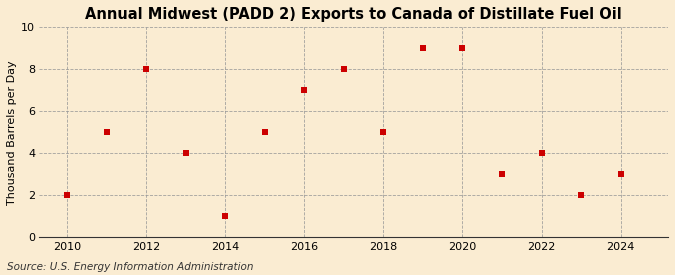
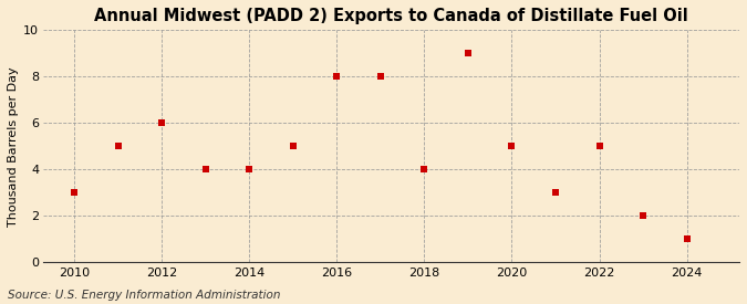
2010: 2 -> 3
2012: 8 -> 6
2014: 1 -> 4
2016: 7 -> 8
2018: 5 -> 4
2020: 9 -> 5
2022: 4 -> 5
2024: 3 -> 1
